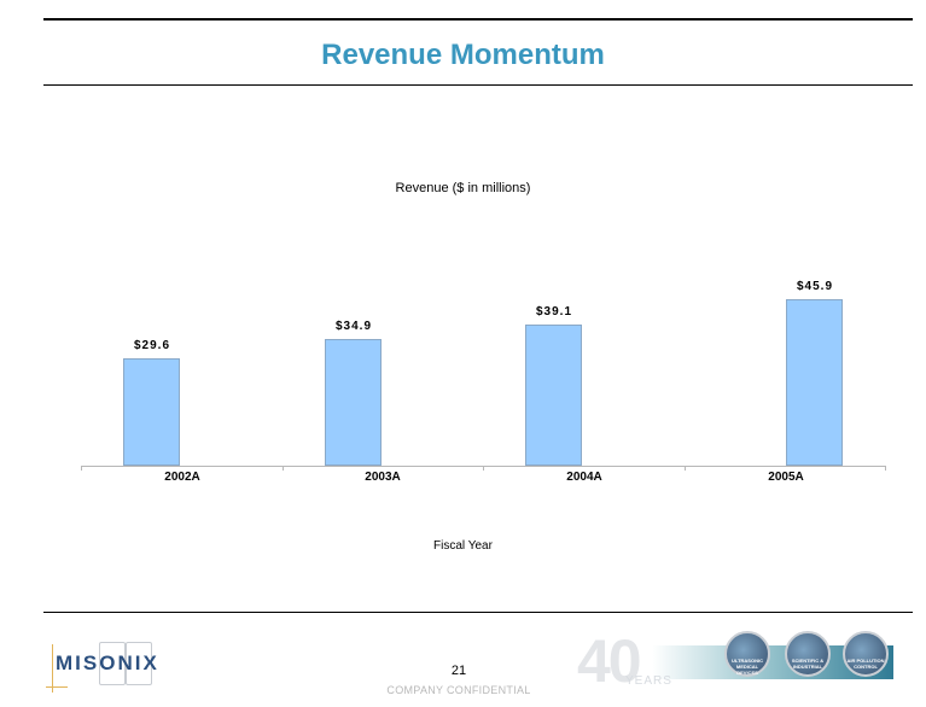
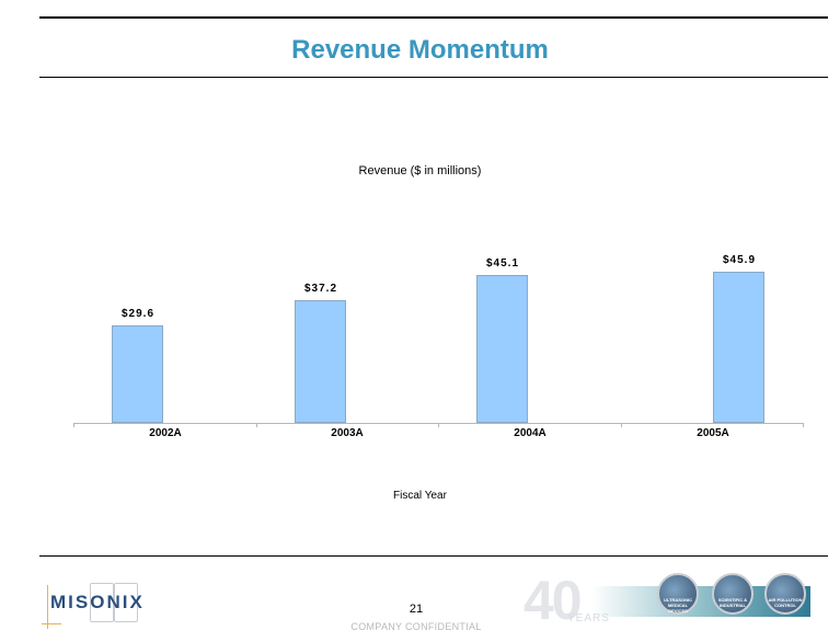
2003A: $34.9 -> $37.2
2004A: $39.1 -> $45.1
